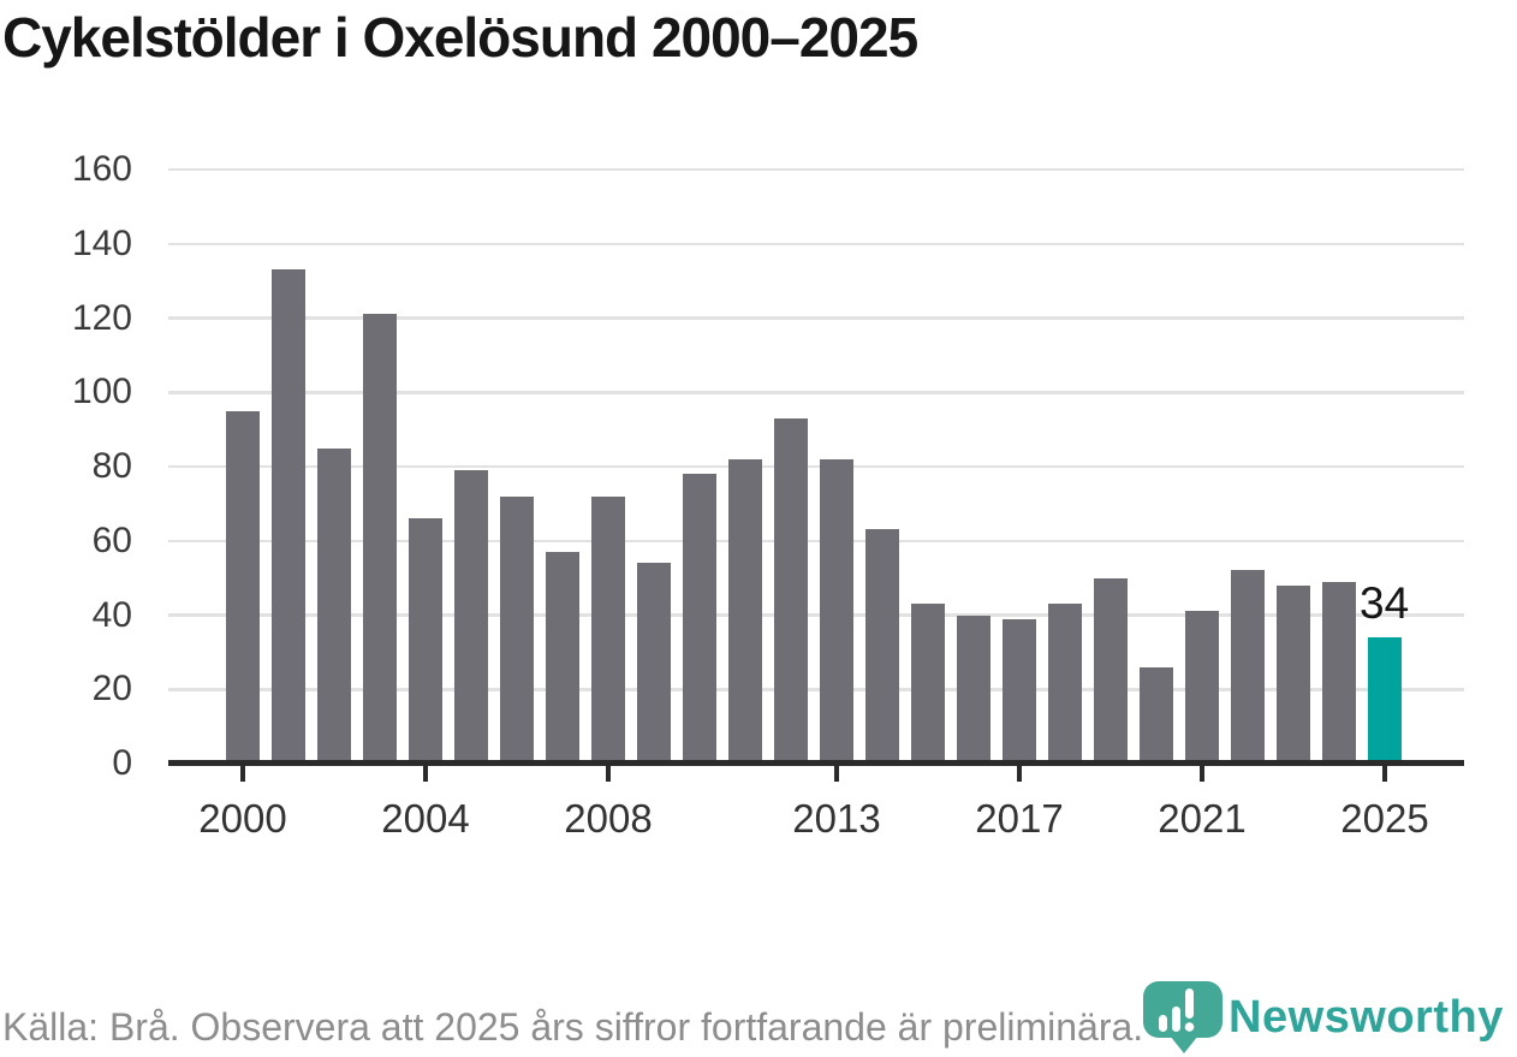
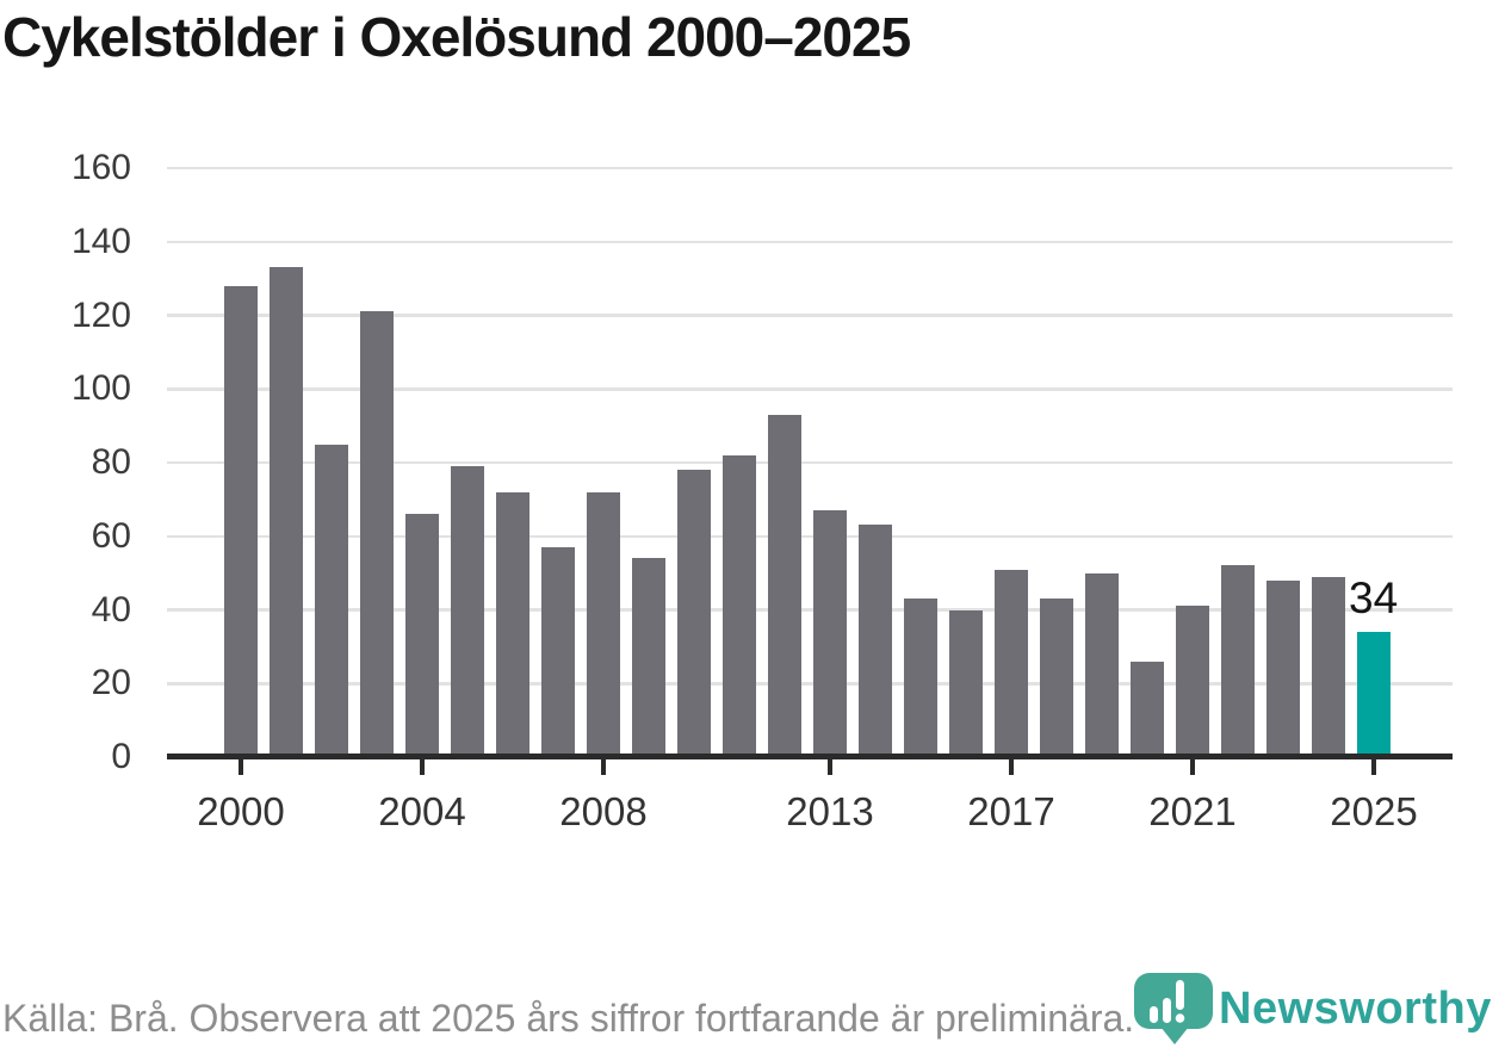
2000: 95 -> 128
2013: 82 -> 67
2017: 39 -> 51
